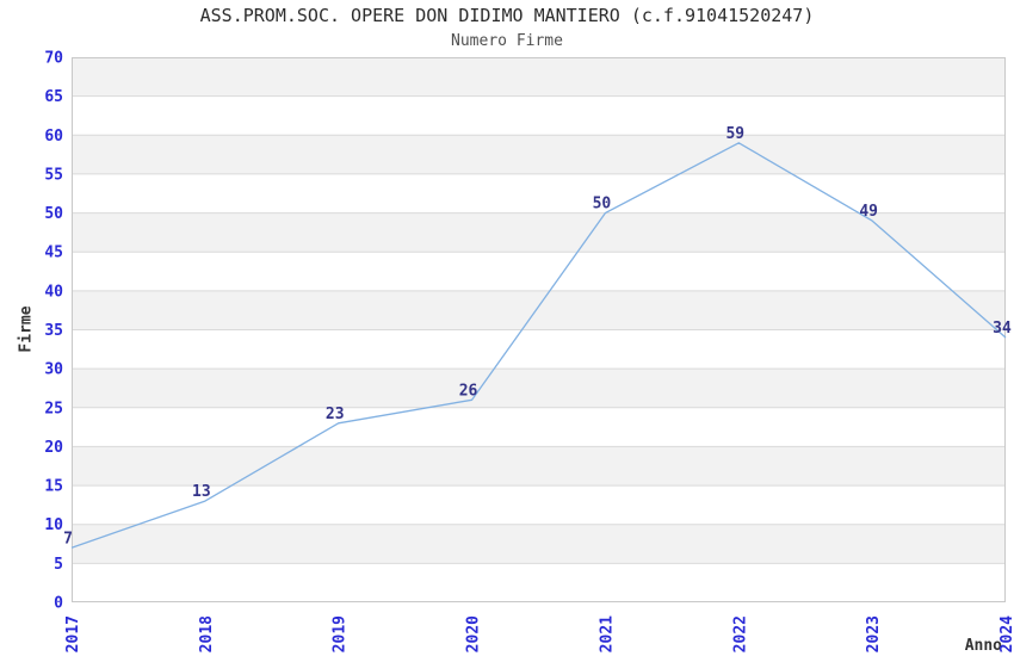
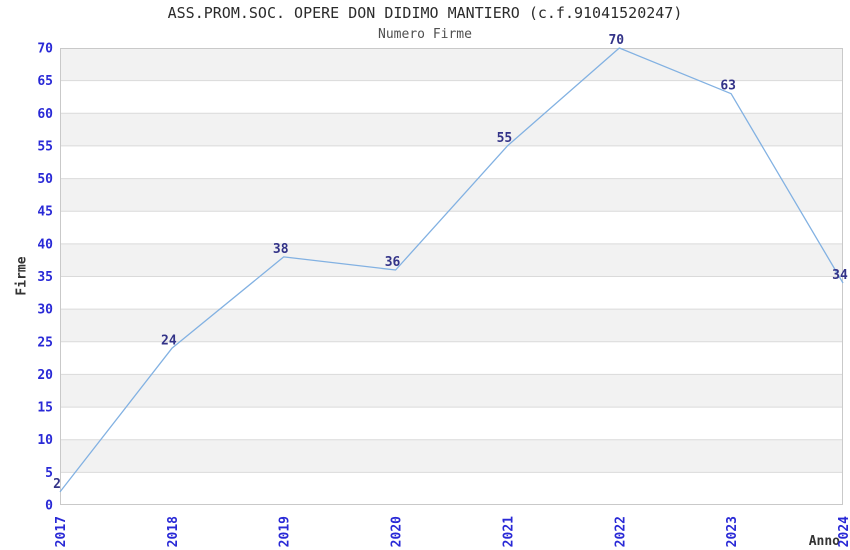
2017: 7 -> 2
2018: 13 -> 24
2019: 23 -> 38
2020: 26 -> 36
2021: 50 -> 55
2022: 59 -> 70
2023: 49 -> 63
